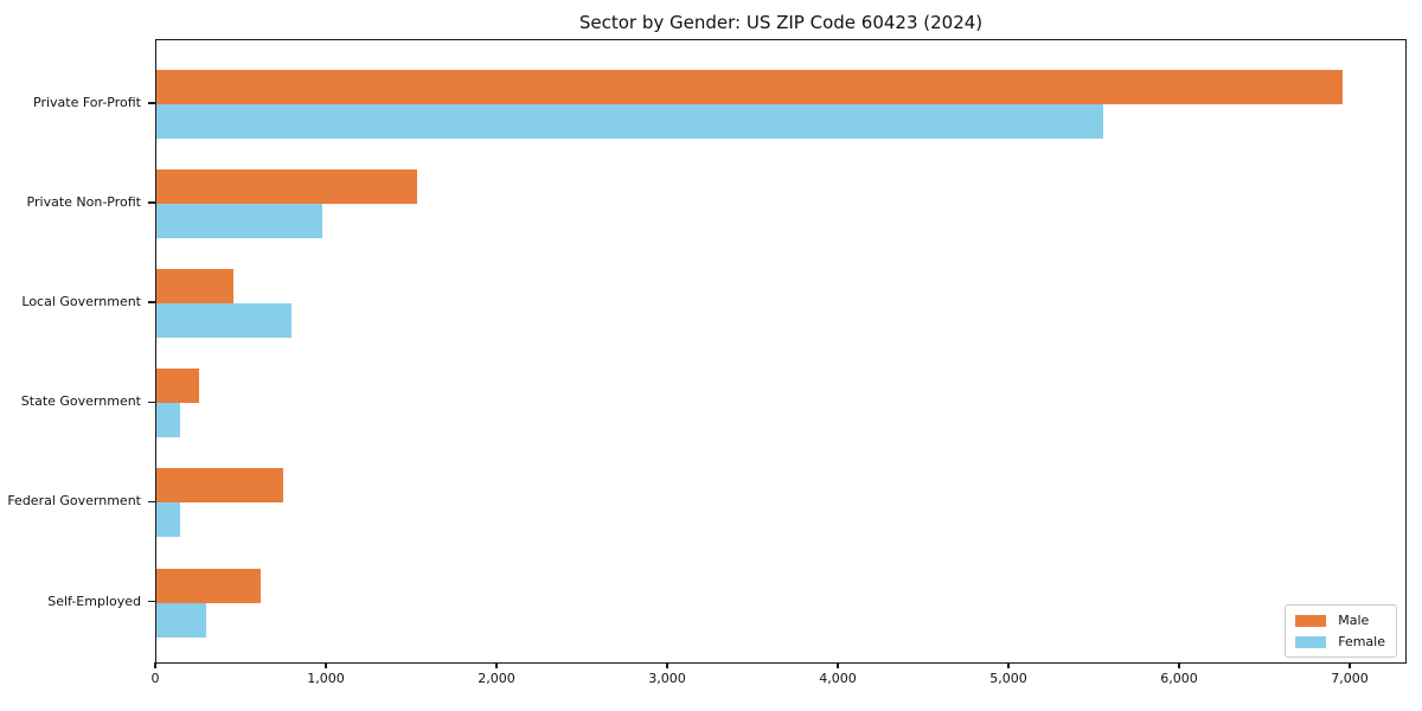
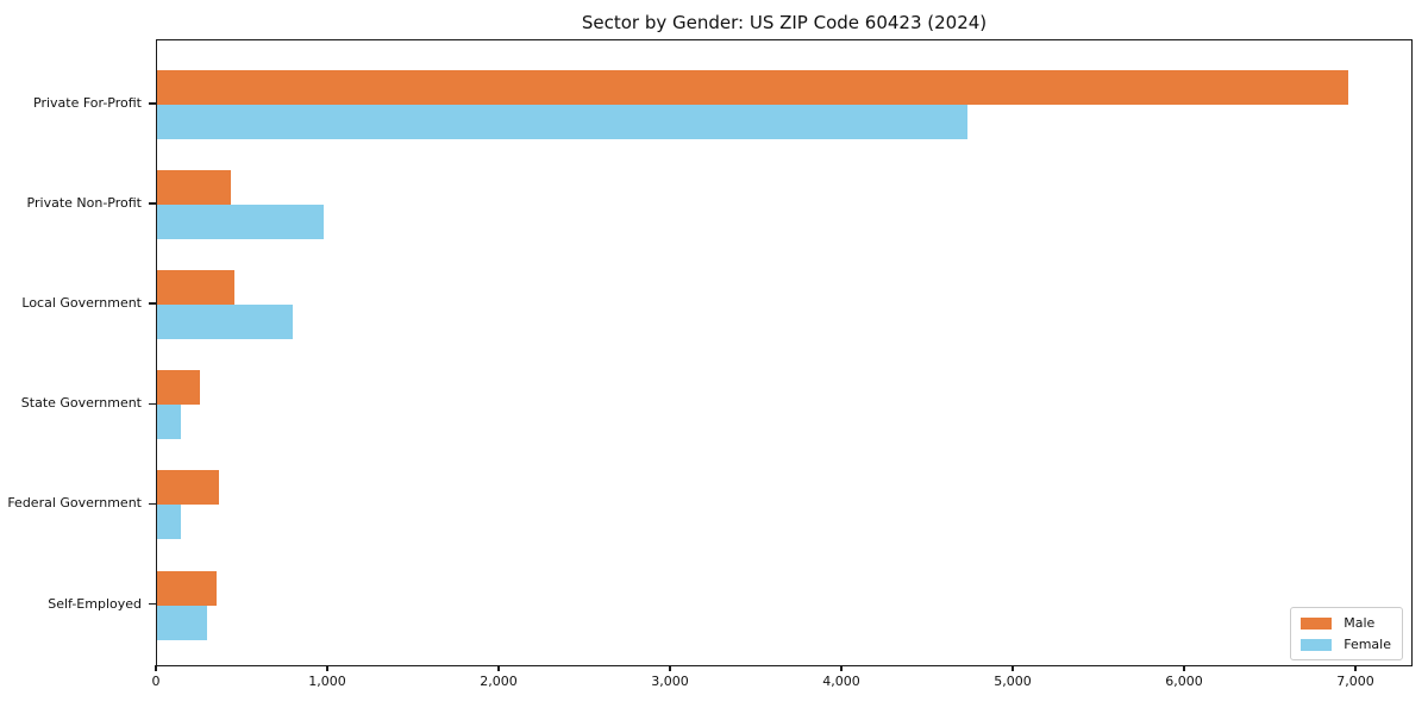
Female/Private For-Profit: 5550 -> 4730
Male/Private Non-Profit: 1530 -> 430
Male/Federal Government: 740 -> 360
Male/Self-Employed: 610 -> 350
